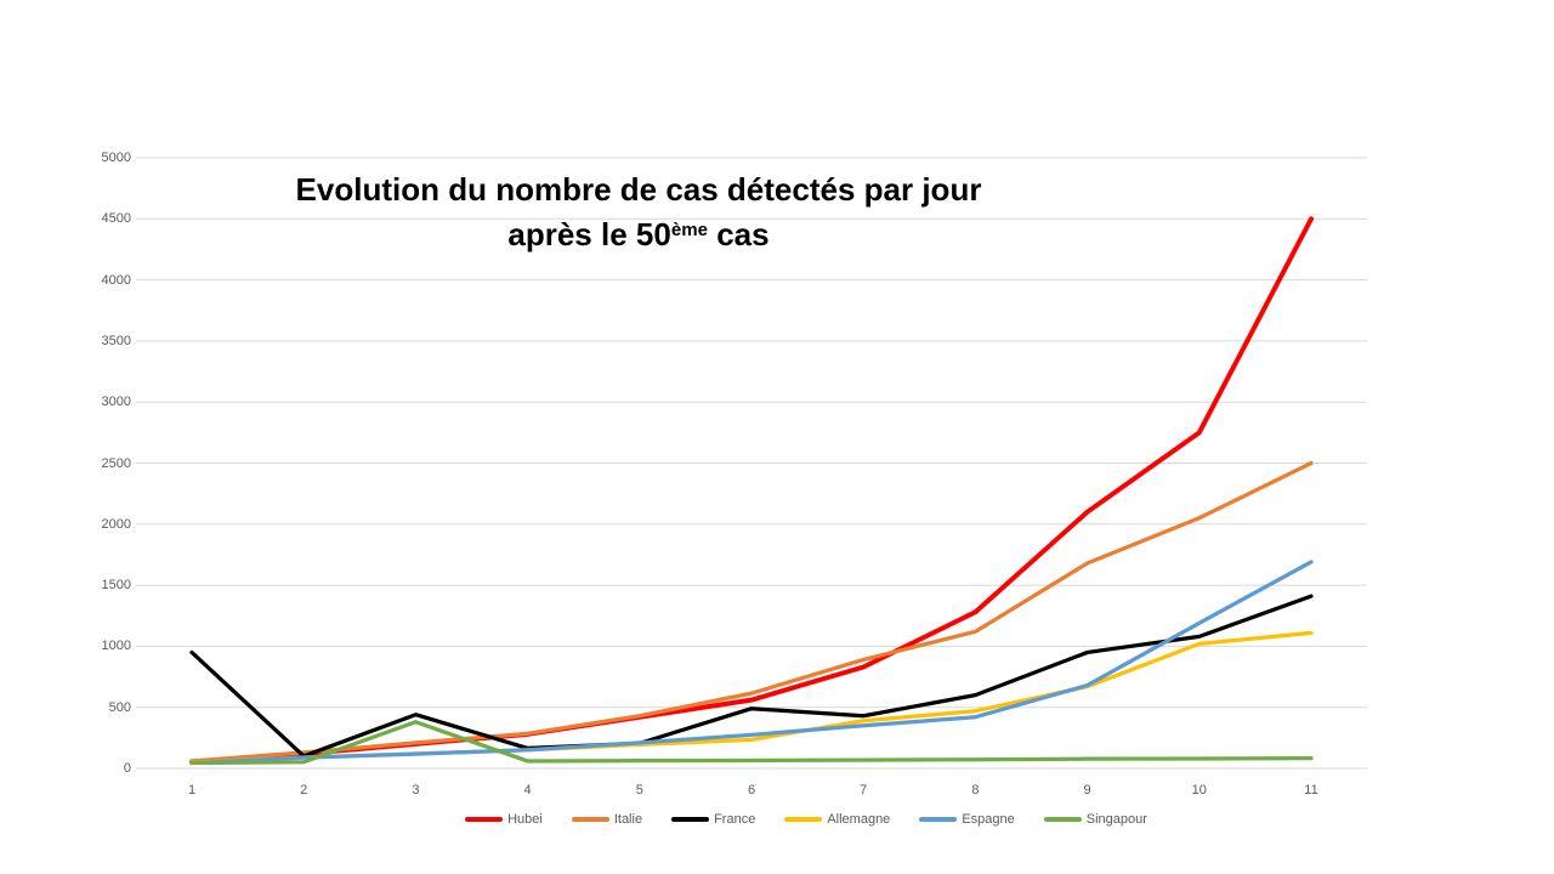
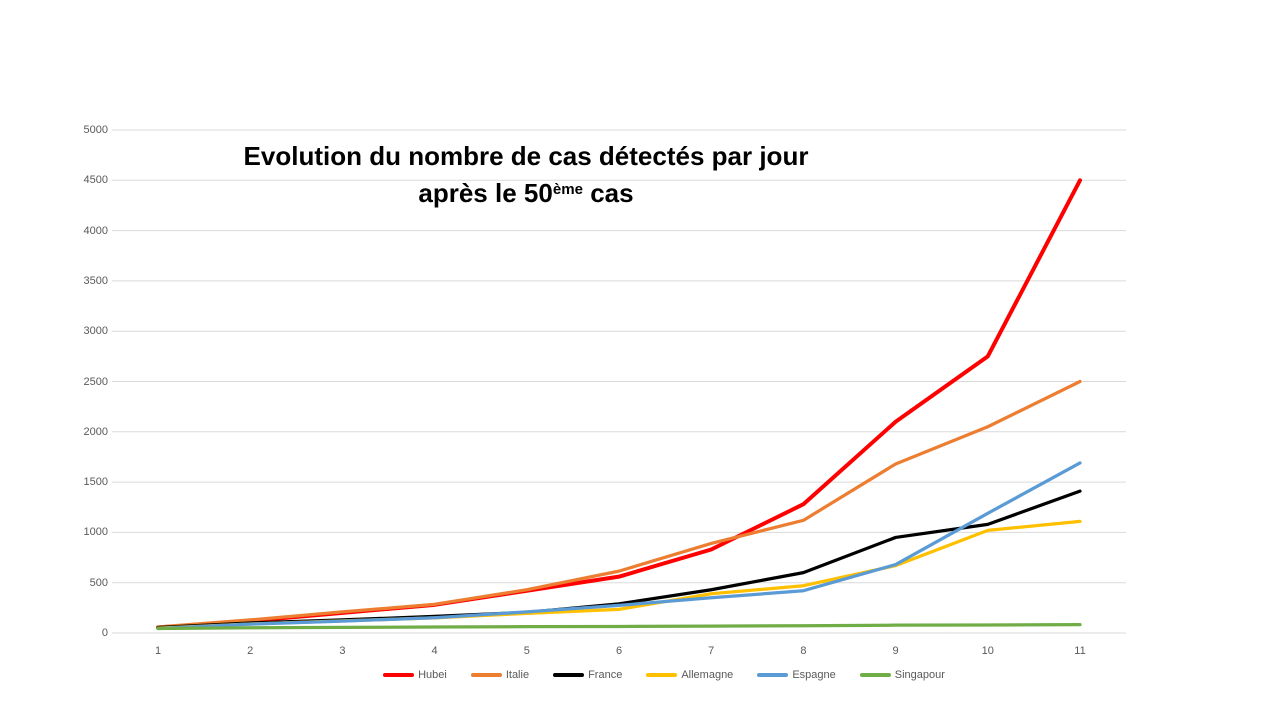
France/1: 950 -> 60
France/3: 440 -> 130
Singapour/3: 380 -> 60
France/6: 490 -> 290
